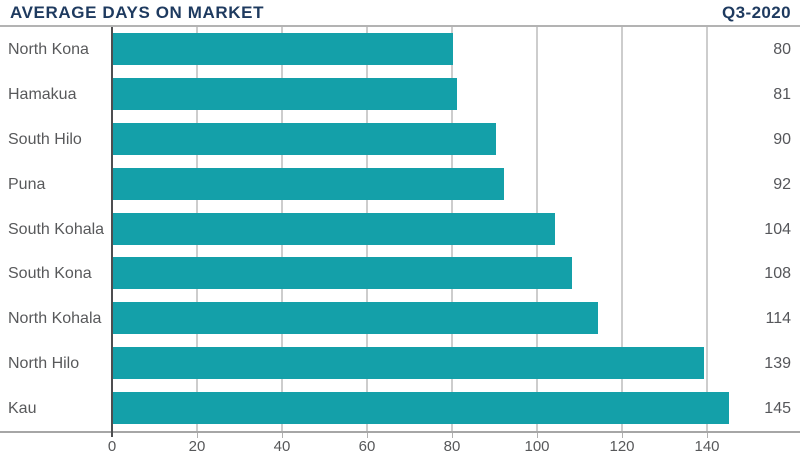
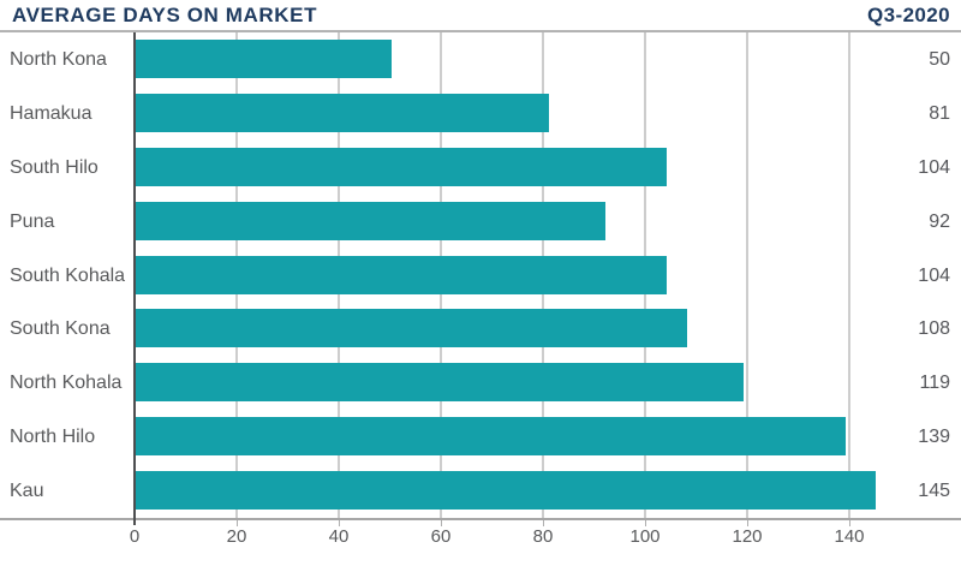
North Kona: 80 -> 50
South Hilo: 90 -> 104
North Kohala: 114 -> 119
